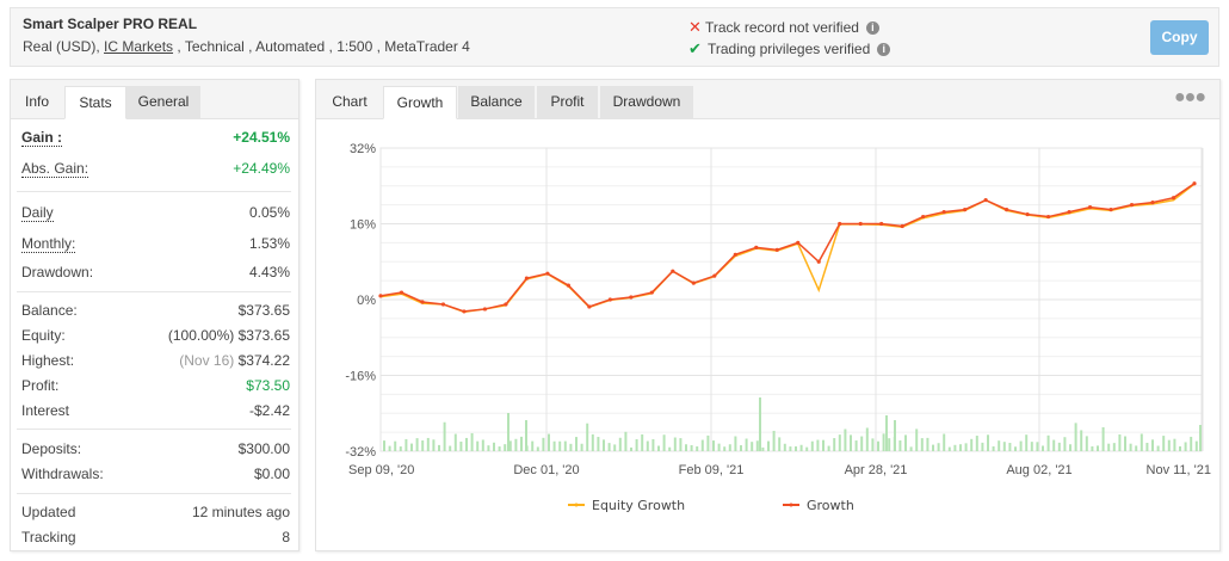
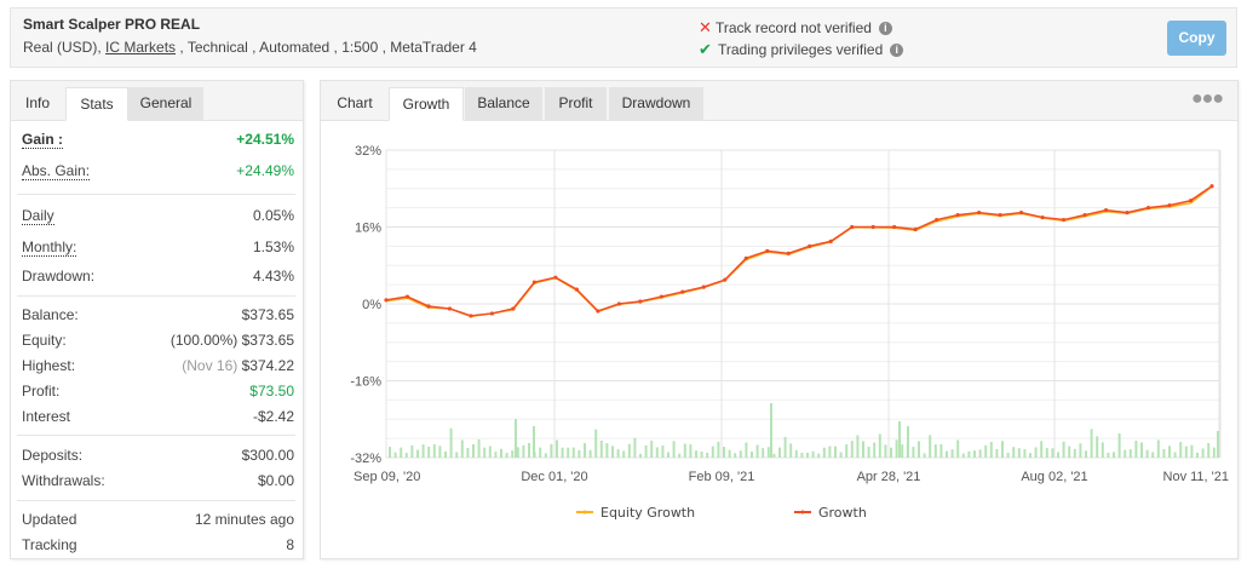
Growth/Feb 09, '21: 6% -> 2%
Equity Growth/Feb 09, '21: 6% -> 2%
Growth/Apr 28, '21: 8% -> 13%
Equity Growth/Apr 28, '21: 2% -> 13%
Growth/Aug 02, '21: 21% -> 18%
Equity Growth/Aug 02, '21: 21% -> 18%
